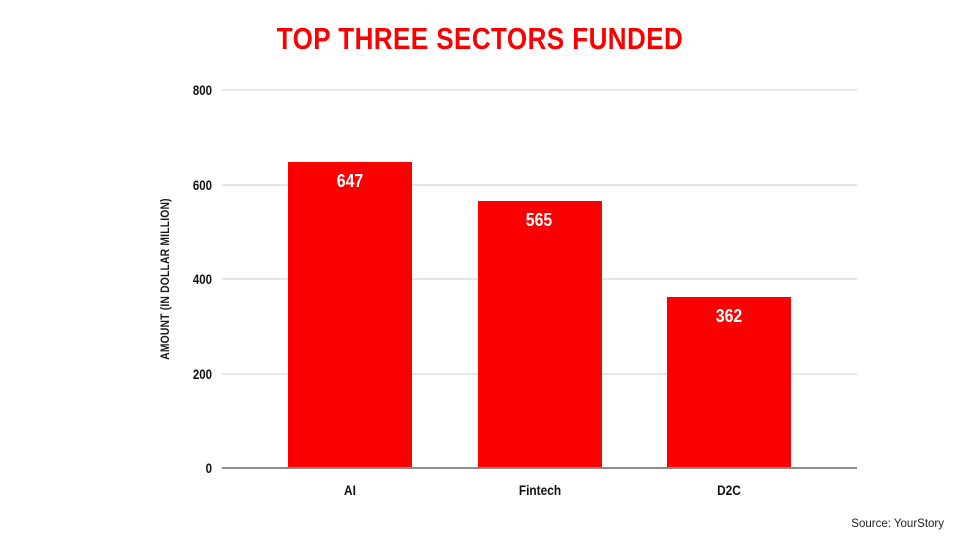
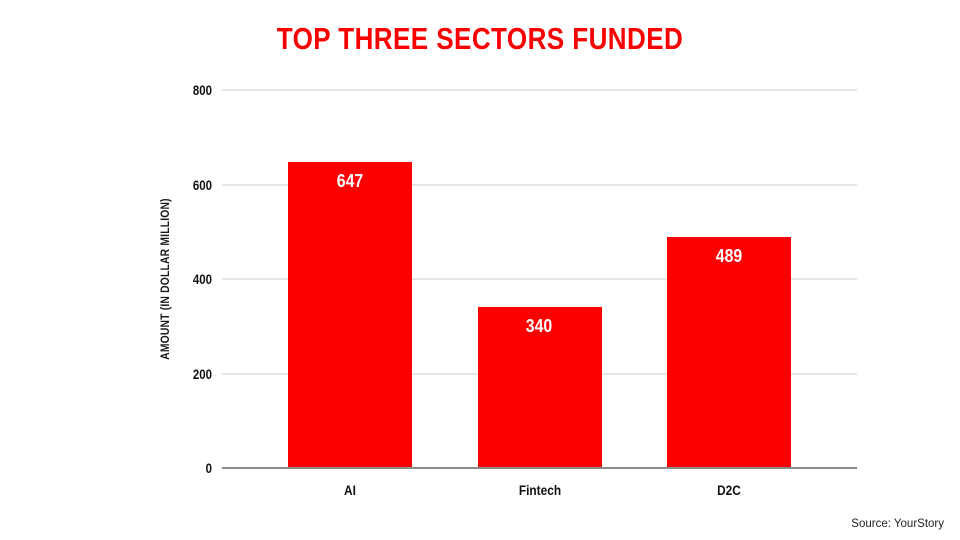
Fintech: 565 -> 340
D2C: 362 -> 489
